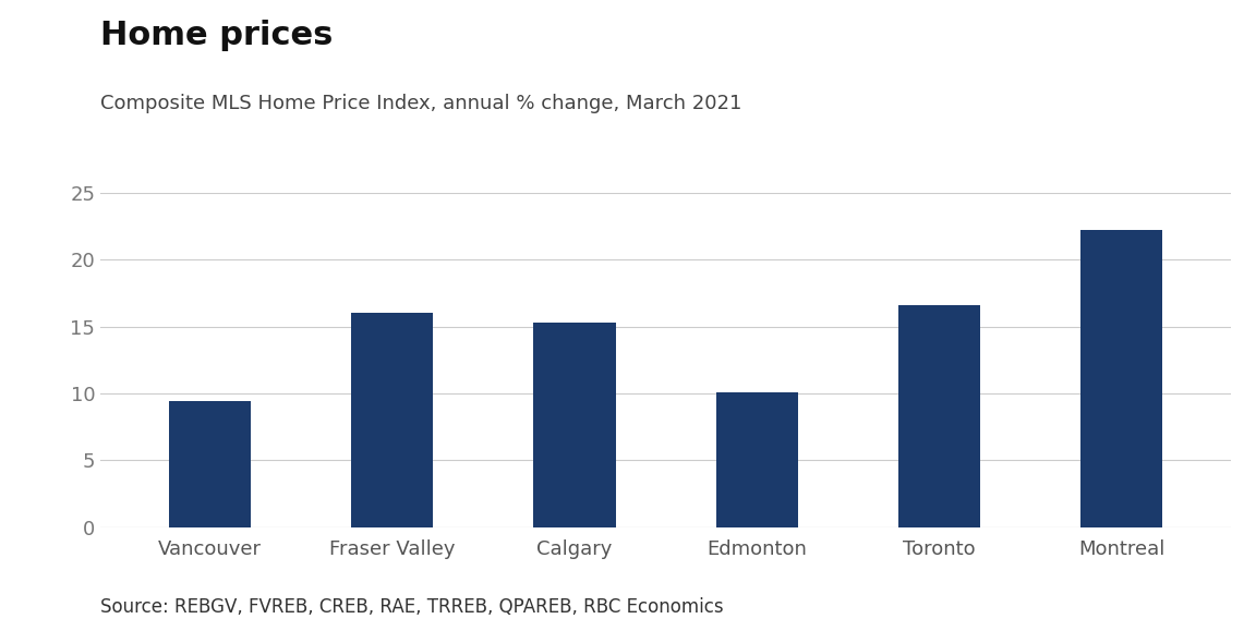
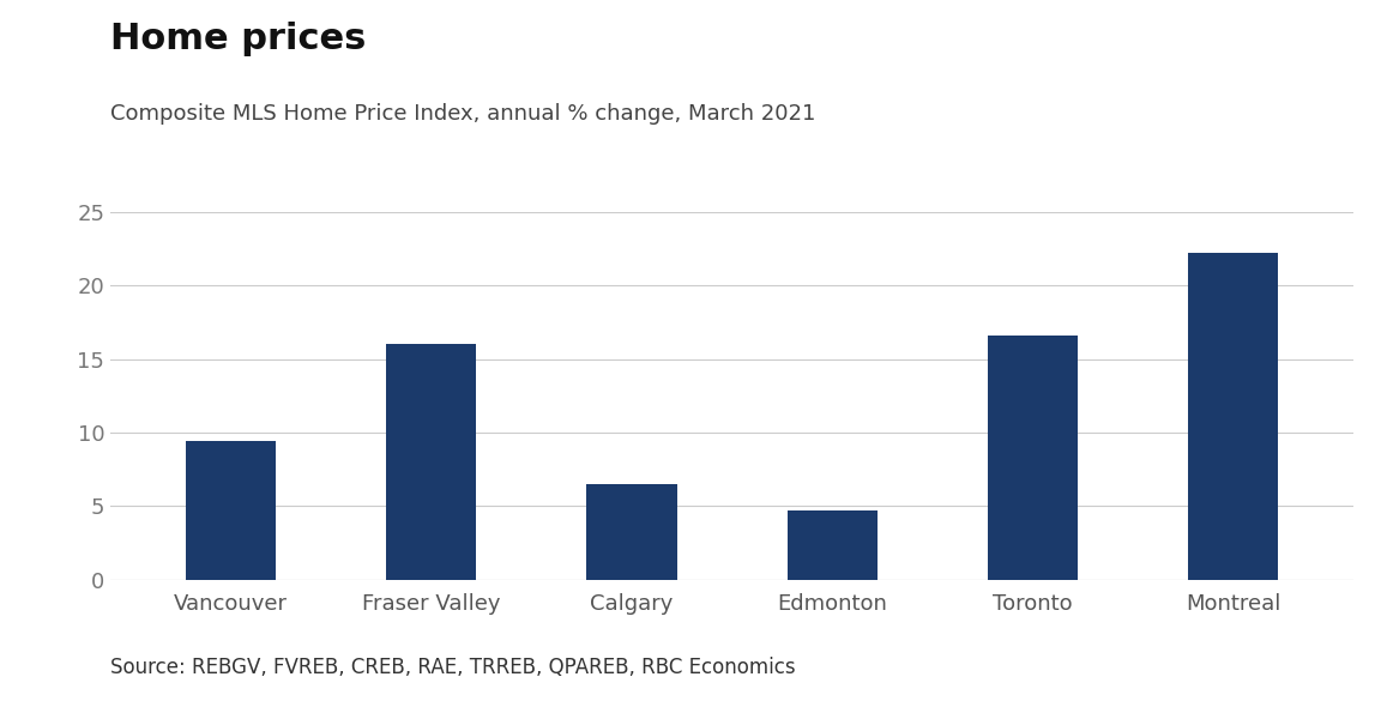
Calgary: 15.3 -> 6.5
Edmonton: 10.1 -> 4.7
